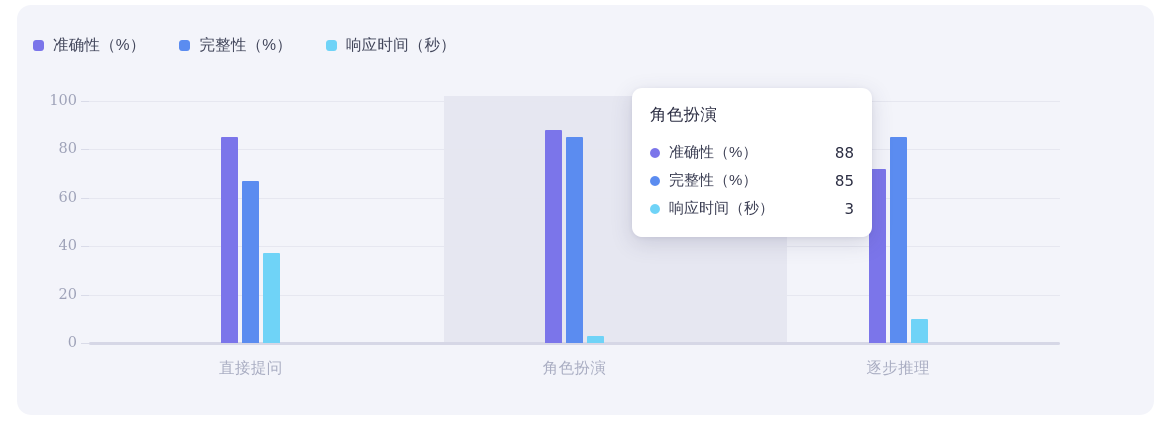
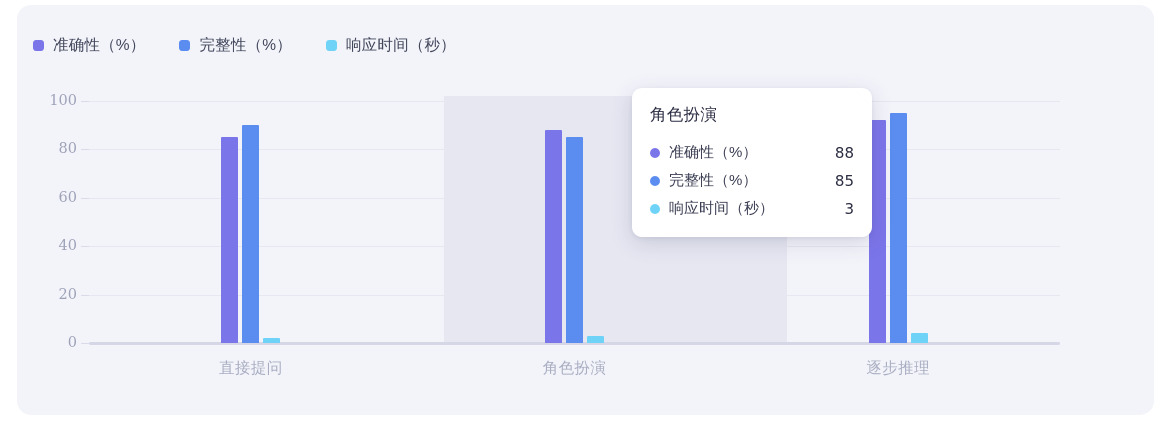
完整性（%）/直接提问: 67 -> 90
响应时间（秒）/直接提问: 37 -> 2
准确性（%）/逐步推理: 72 -> 92
完整性（%）/逐步推理: 85 -> 95
响应时间（秒）/逐步推理: 10 -> 4
